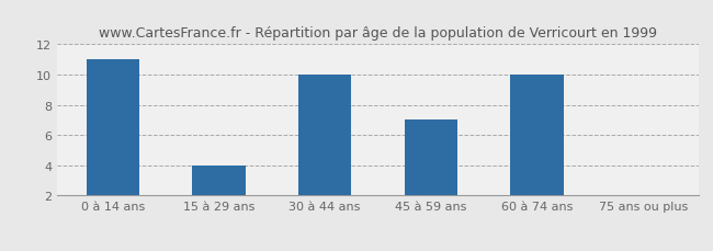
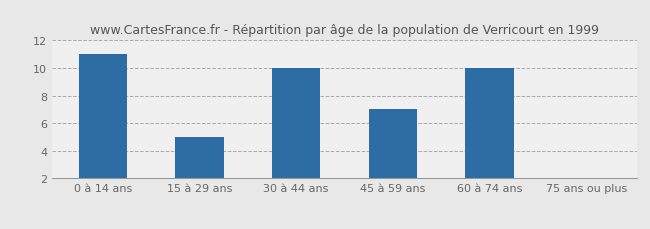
15 à 29 ans: 4 -> 5
